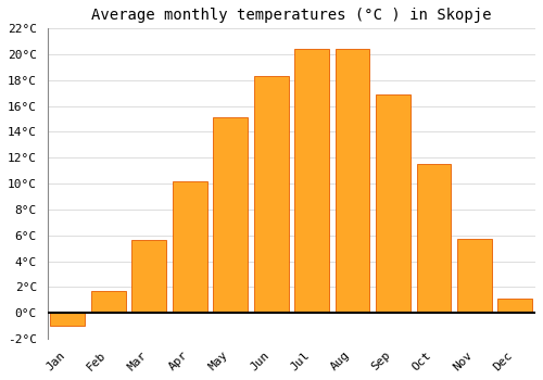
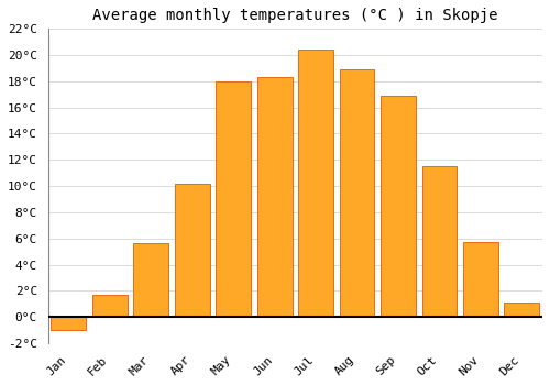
May: 15.1°C -> 18.0°C
Aug: 20.4°C -> 18.9°C
